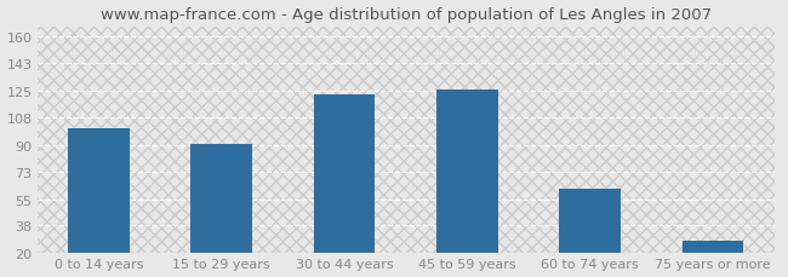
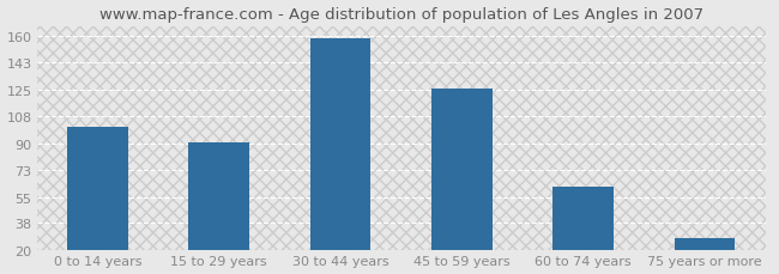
30 to 44 years: 123 -> 159
